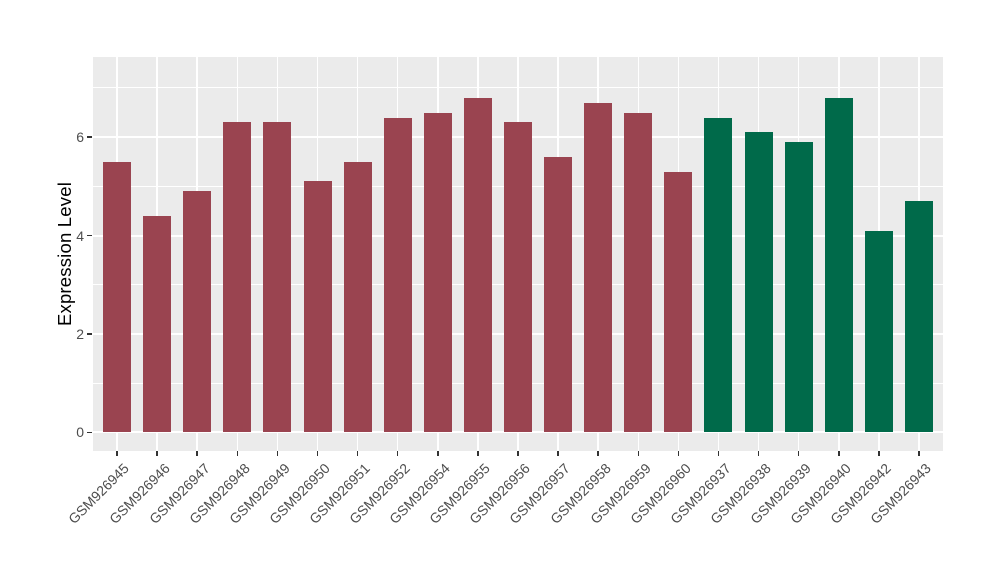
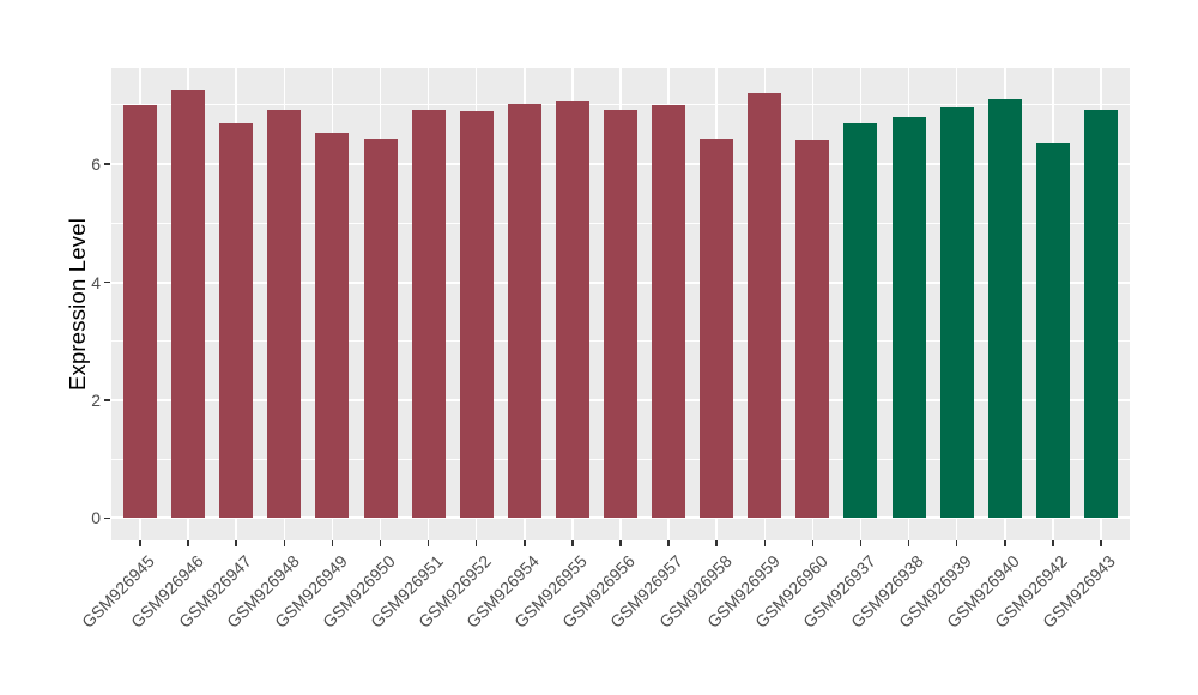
GSM926945: 5.5 -> 7.0
GSM926946: 4.4 -> 7.3
GSM926947: 4.9 -> 6.7
GSM926948: 6.3 -> 6.9
GSM926949: 6.3 -> 6.5
GSM926950: 5.1 -> 6.4
GSM926951: 5.5 -> 6.9
GSM926952: 6.4 -> 6.9
GSM926954: 6.5 -> 7.0
GSM926955: 6.8 -> 7.1
GSM926956: 6.3 -> 6.9
GSM926957: 5.6 -> 7.0
GSM926958: 6.7 -> 6.4
GSM926959: 6.5 -> 7.2
GSM926960: 5.3 -> 6.4
GSM926937: 6.4 -> 6.7
GSM926938: 6.1 -> 6.8
GSM926939: 5.9 -> 7.0
GSM926940: 6.8 -> 7.1
GSM926942: 4.1 -> 6.4
GSM926943: 4.7 -> 6.9
